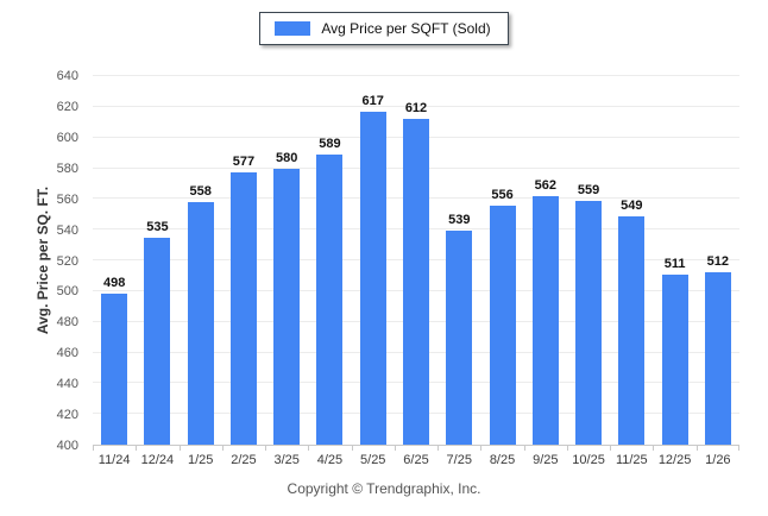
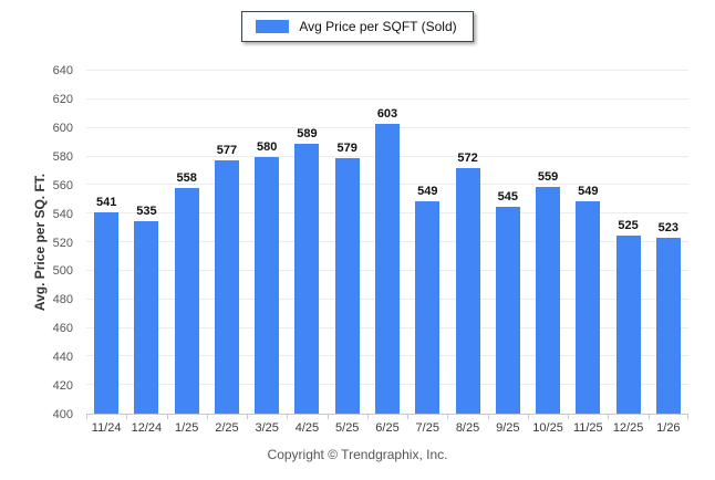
11/24: 498 -> 541
5/25: 617 -> 579
6/25: 612 -> 603
7/25: 539 -> 549
8/25: 556 -> 572
9/25: 562 -> 545
12/25: 511 -> 525
1/26: 512 -> 523
